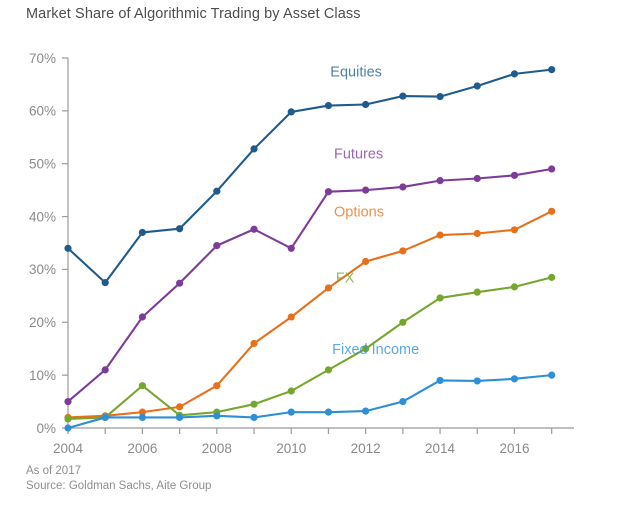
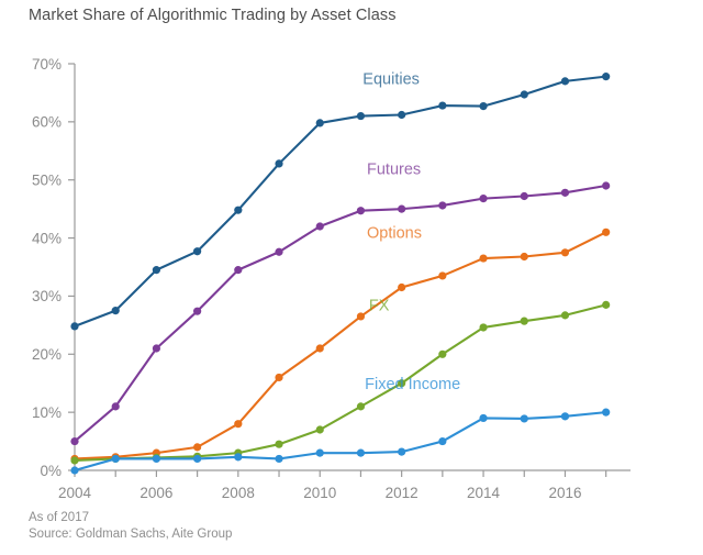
Equities/2004: 34% -> 25%
Equities/2006: 37% -> 34%
FX/2006: 8% -> 2%
Futures/2010: 34% -> 42%
